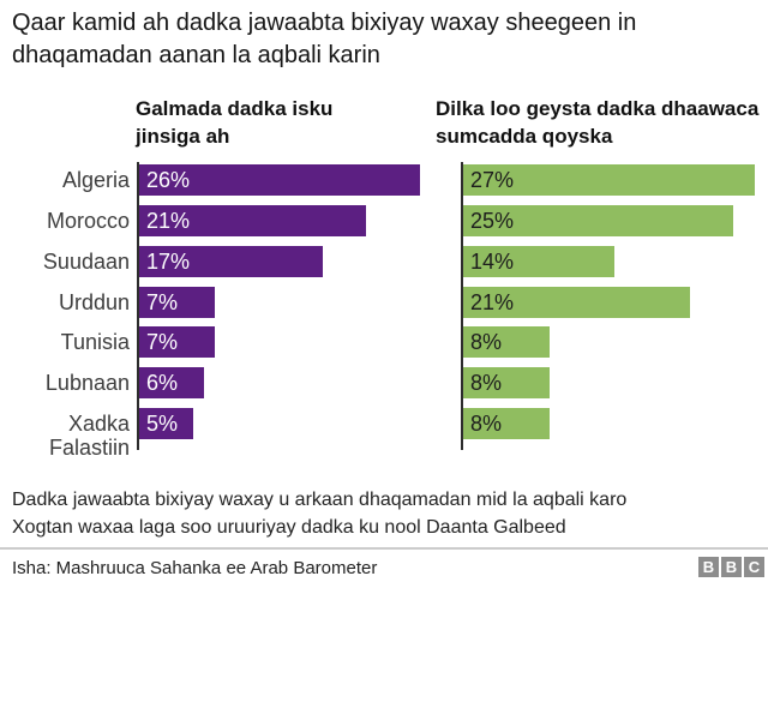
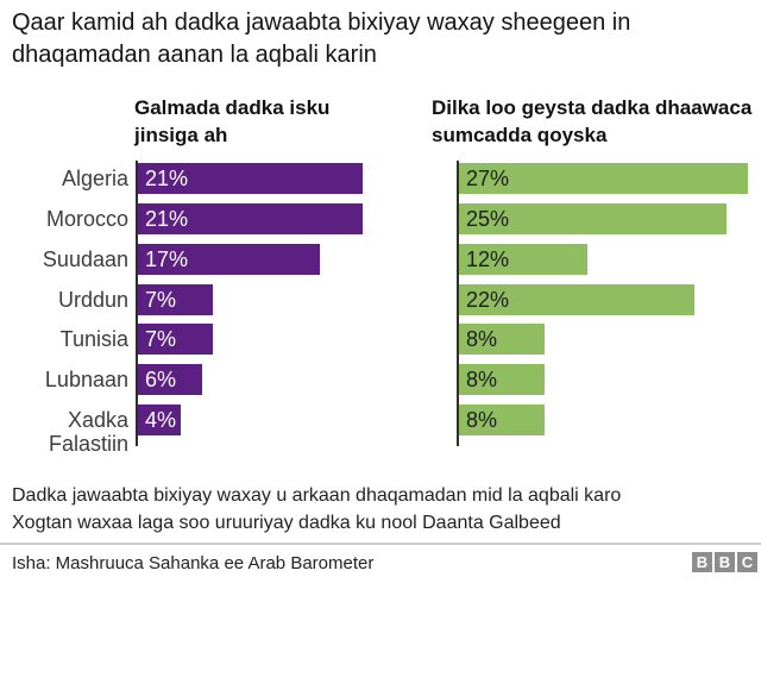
Galmada dadka isku jinsiga ah/Algeria: 26% -> 21%
Dilka loo geysta dadka dhaawaca sumcadda qoyska/Suudaan: 14% -> 12%
Dilka loo geysta dadka dhaawaca sumcadda qoyska/Urddun: 21% -> 22%
Galmada dadka isku jinsiga ah/Xadka Falastiin: 5% -> 4%
